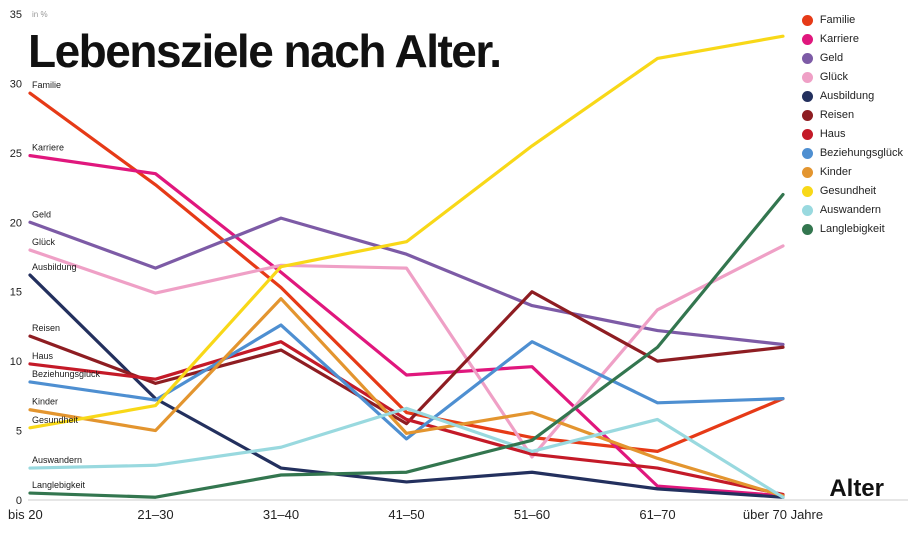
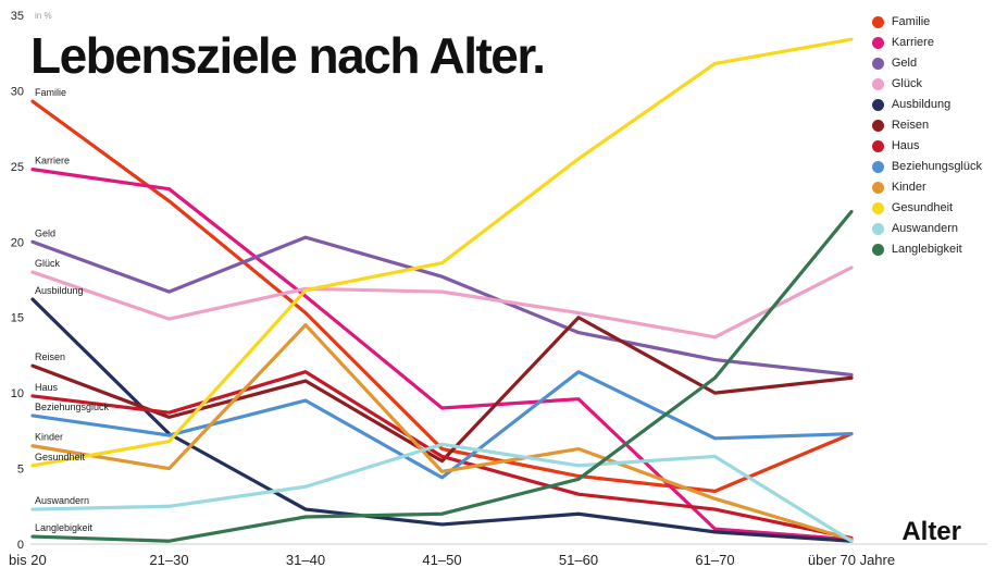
Beziehungsglück/31–40: 12.6 -> 9.5
Glück/51–60: 3.1 -> 15.3
Auswandern/51–60: 3.5 -> 5.2
